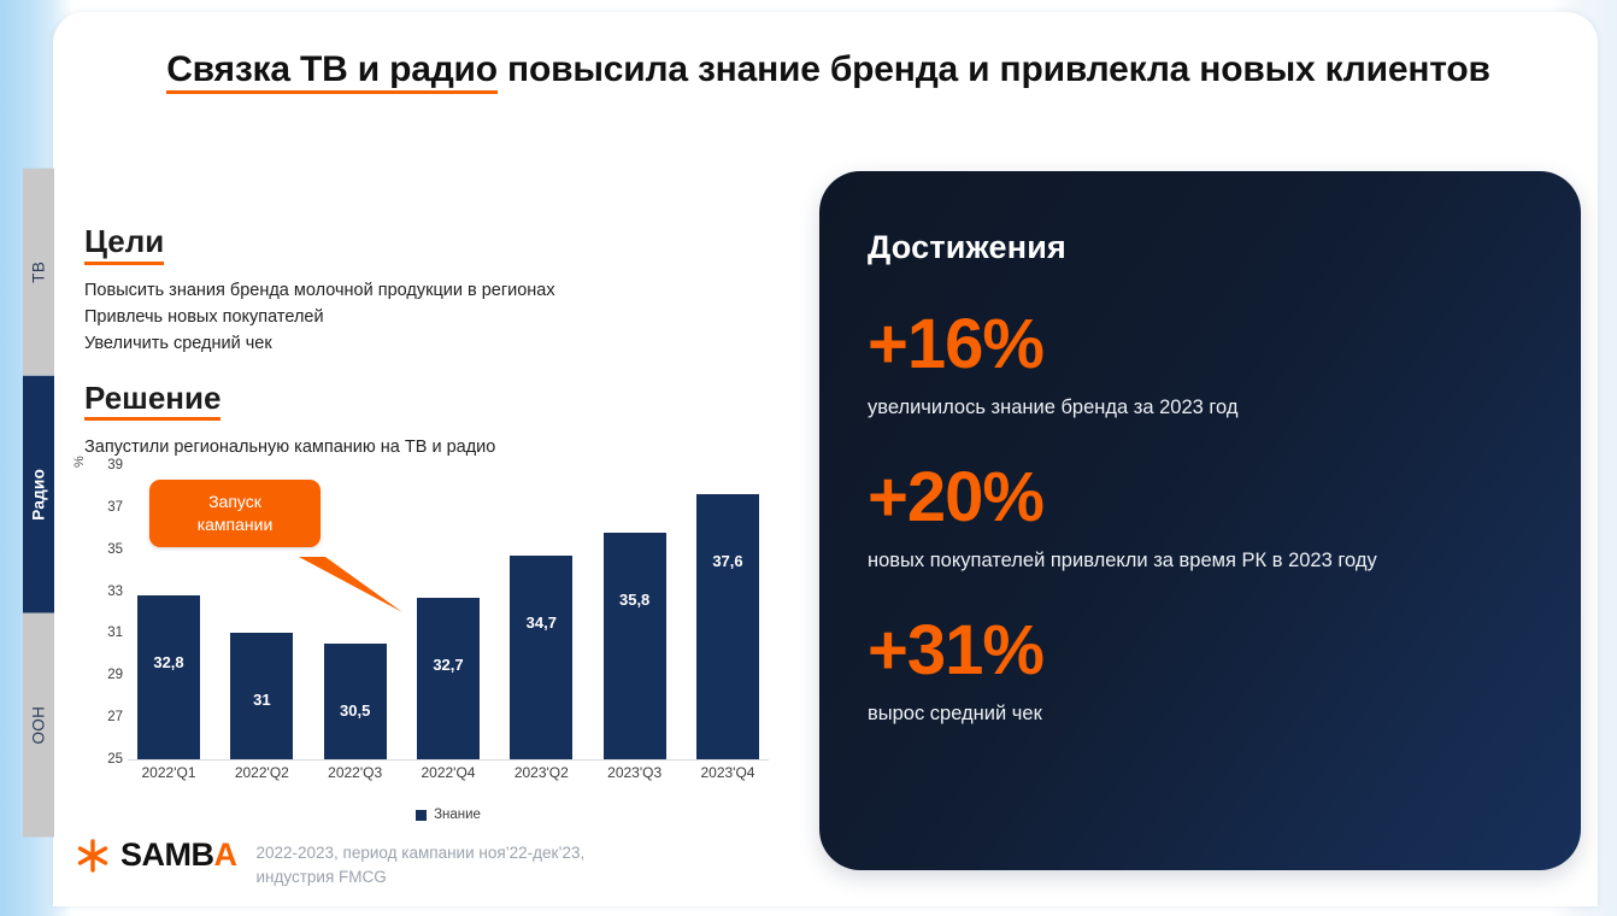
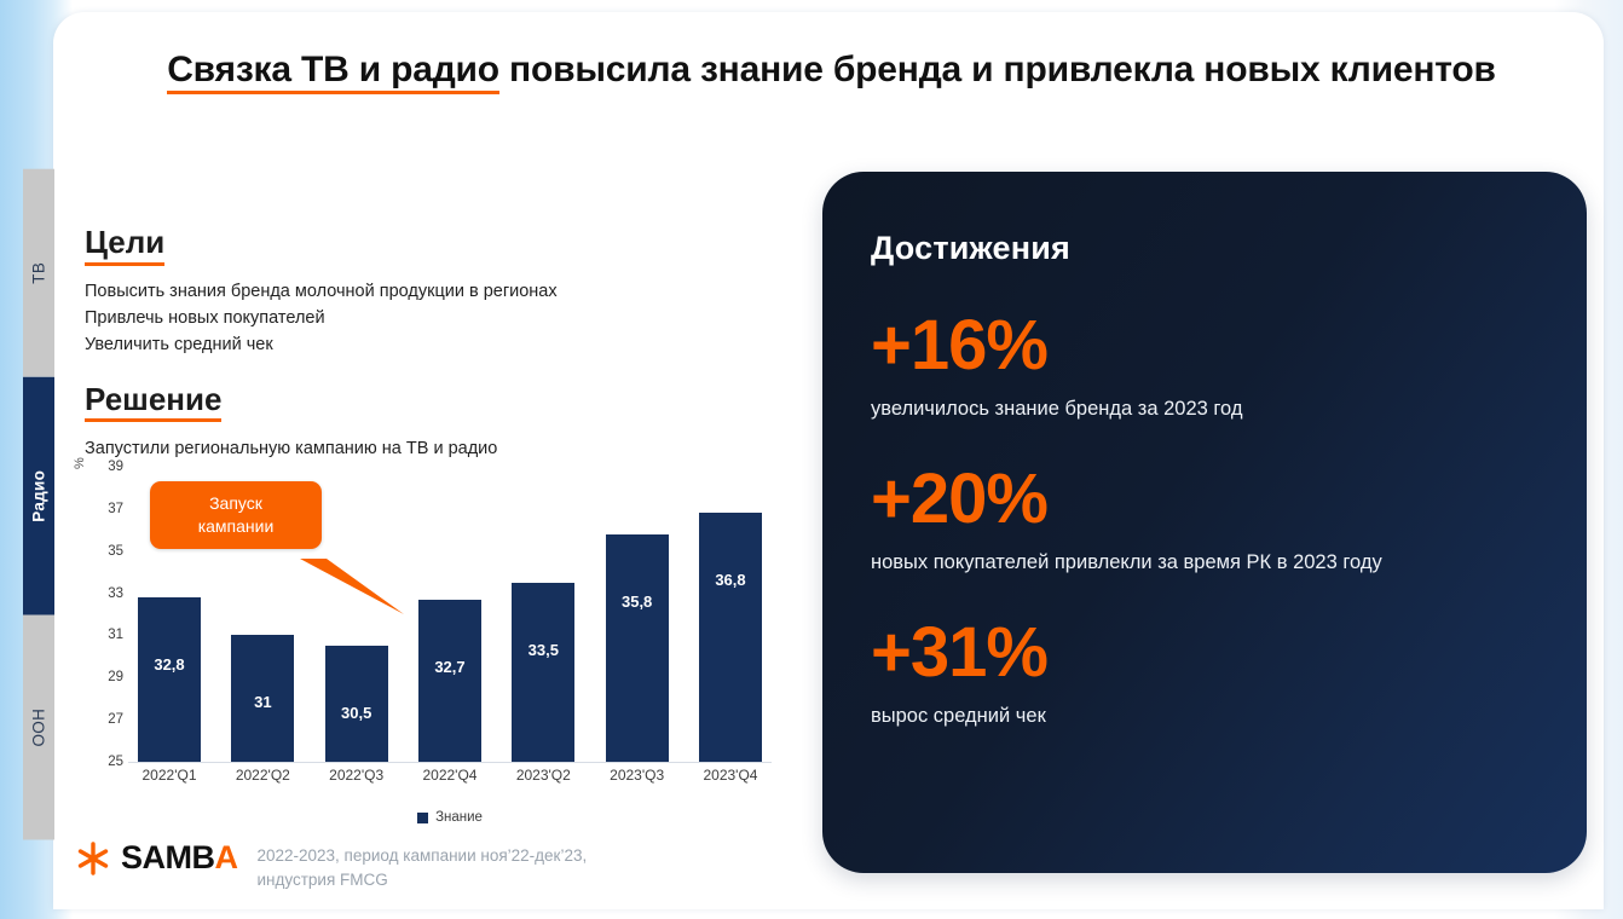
2023'Q2: 34,7 -> 33,5
2023'Q4: 37,6 -> 36,8
